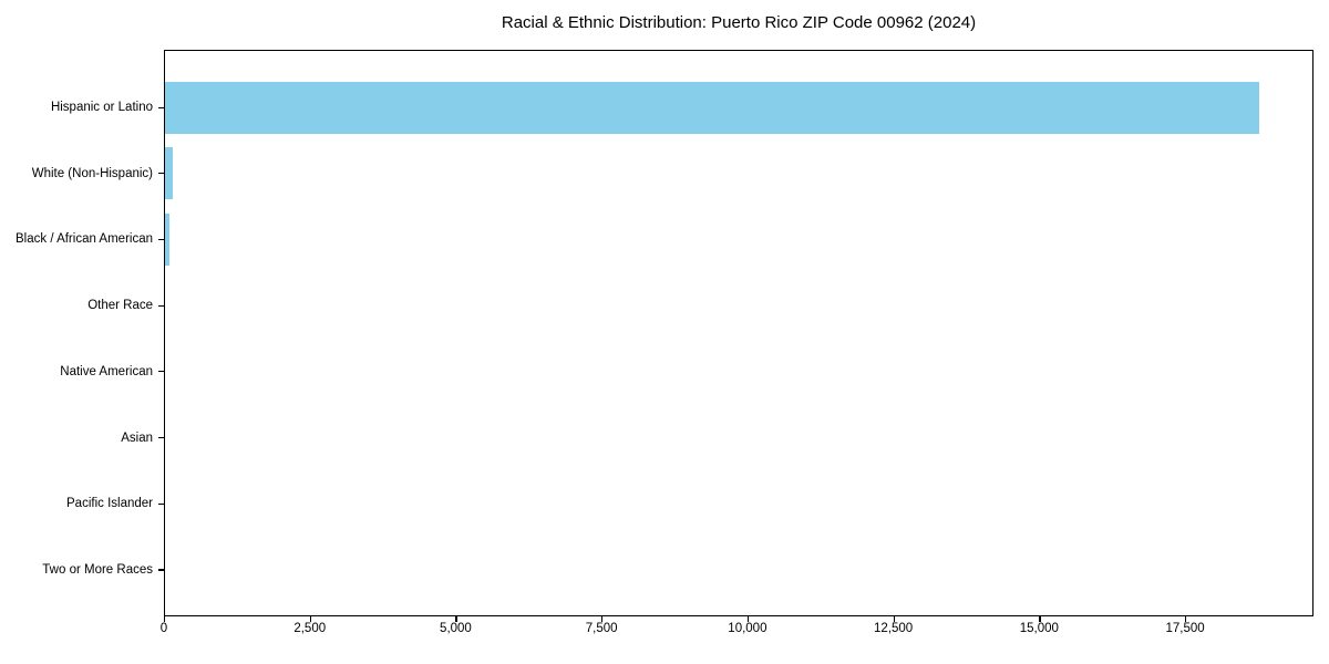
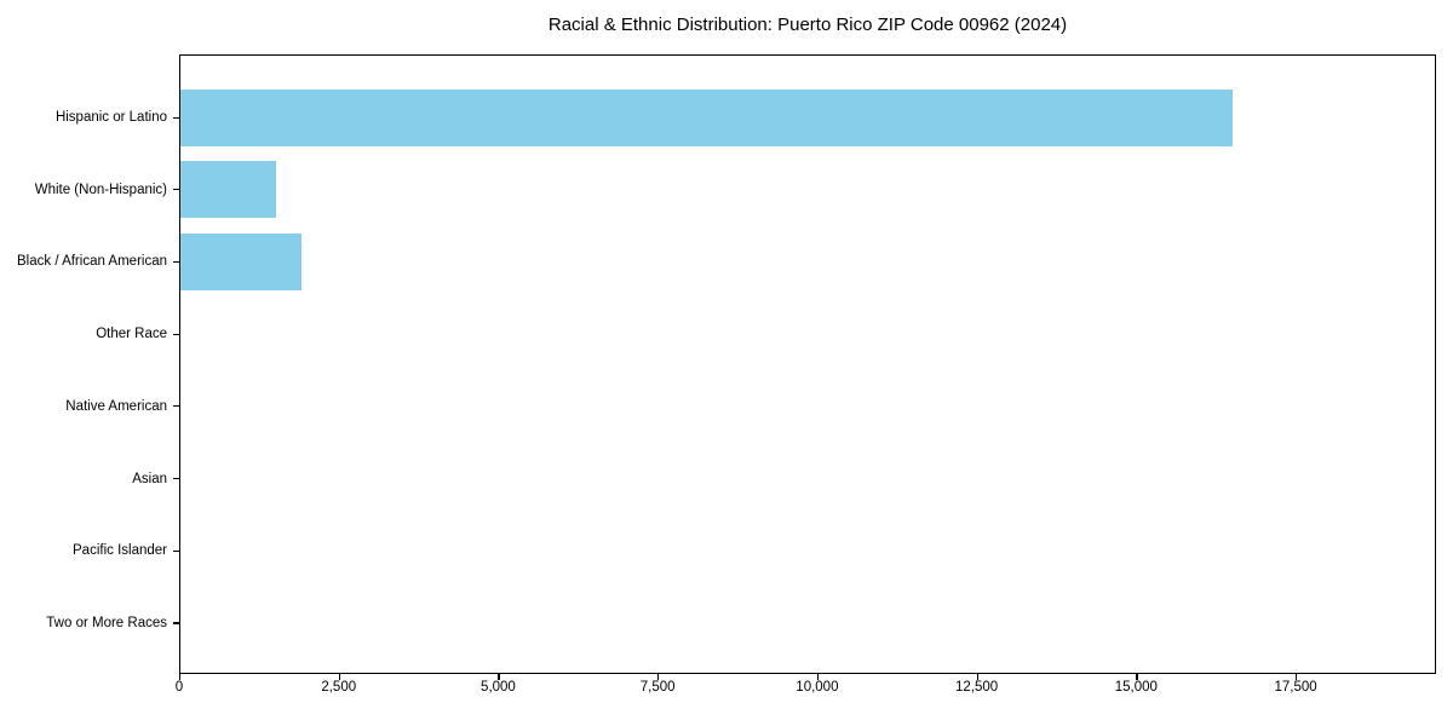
Hispanic or Latino: 18800 -> 16500
White (Non-Hispanic): 100 -> 1500
Black / African American: 100 -> 1900
